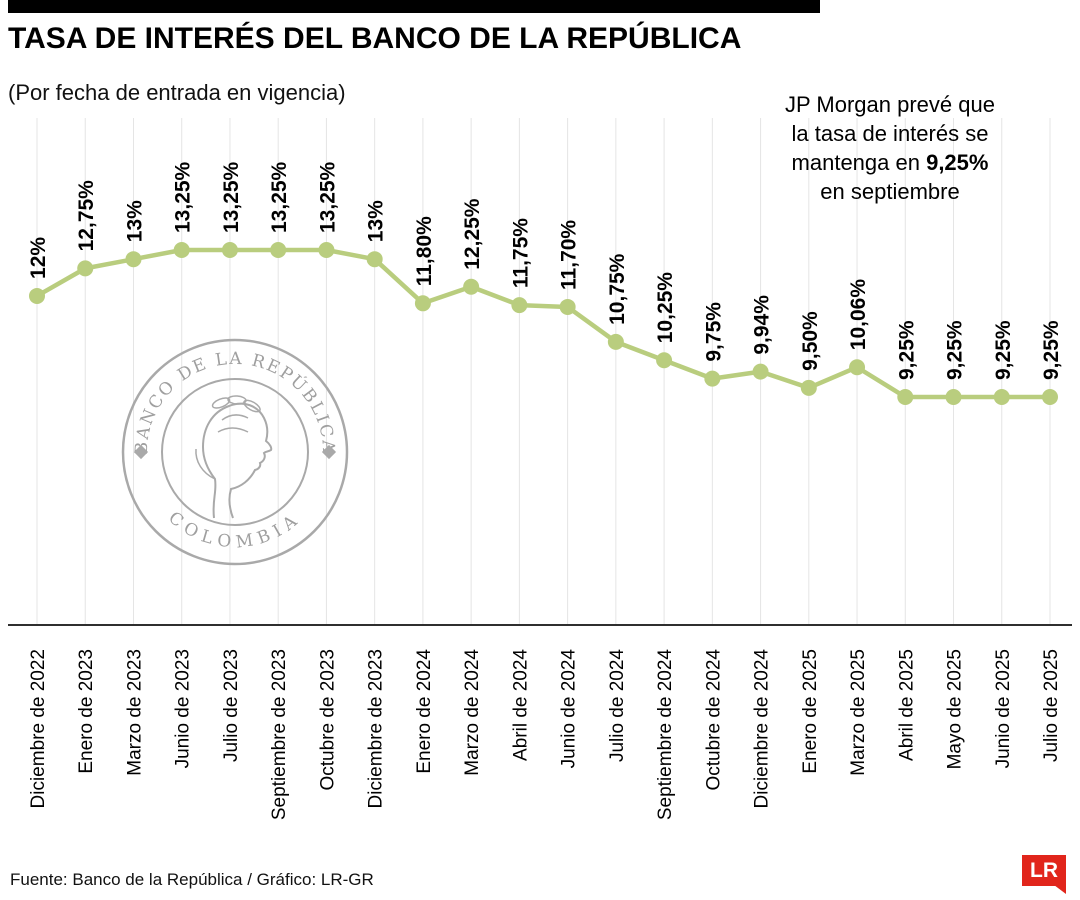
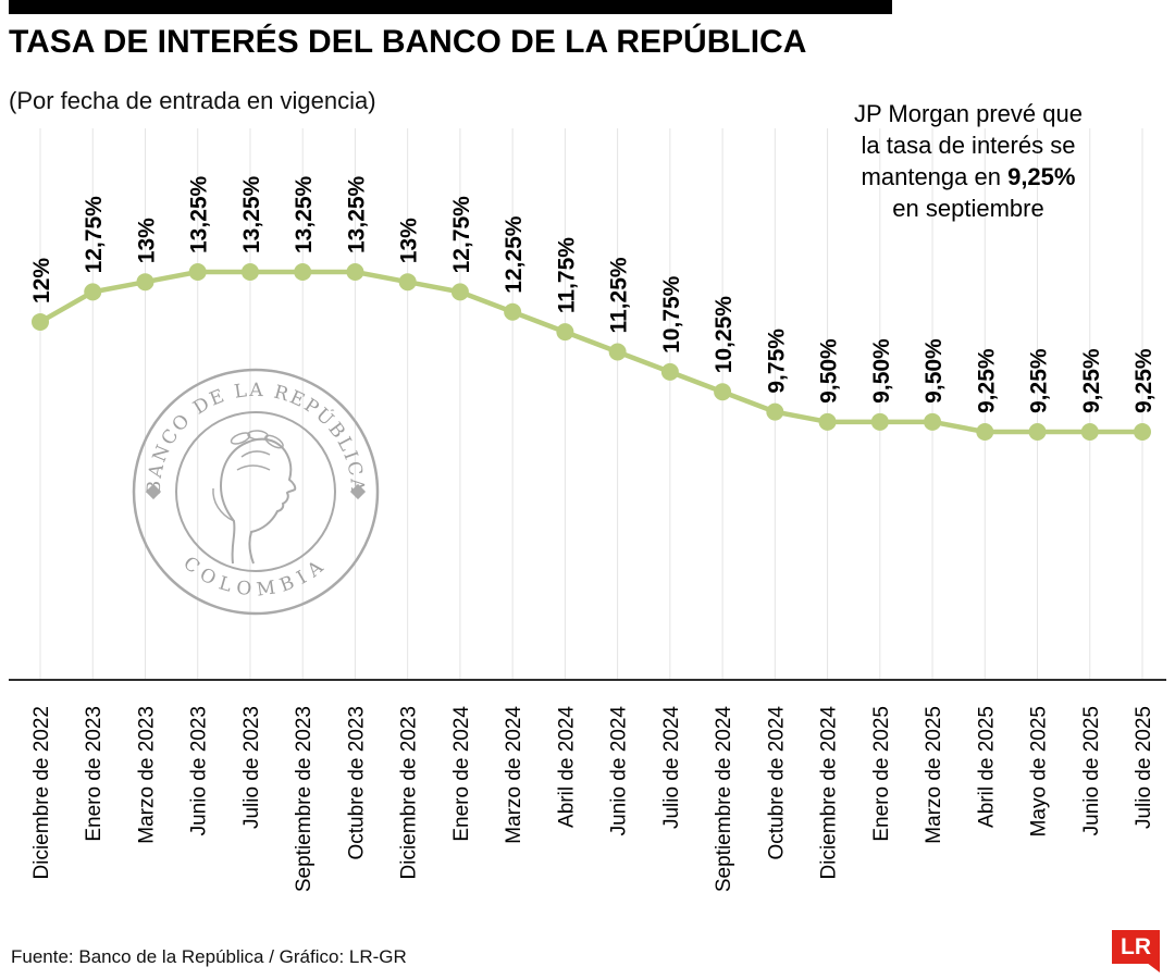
Enero de 2024: 11,80% -> 12,75%
Junio de 2024: 11,70% -> 11,25%
Diciembre de 2024: 9,94% -> 9,50%
Marzo de 2025: 10,06% -> 9,50%
